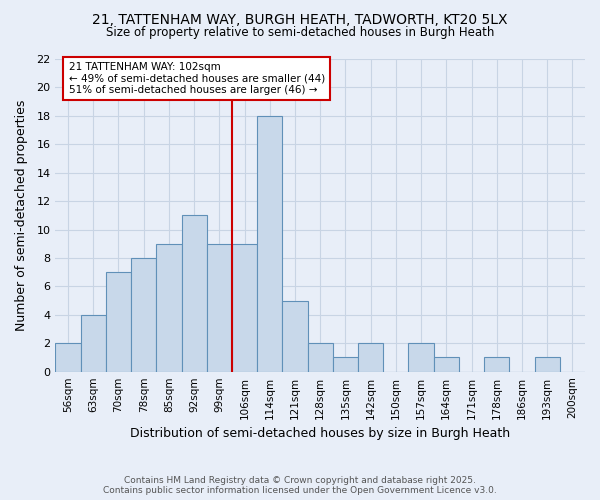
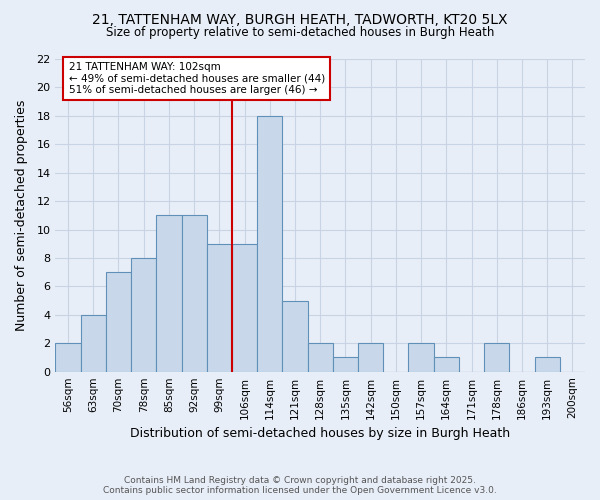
85sqm: 9 -> 11
178sqm: 1 -> 2
